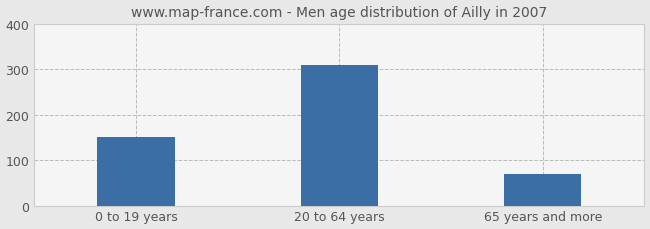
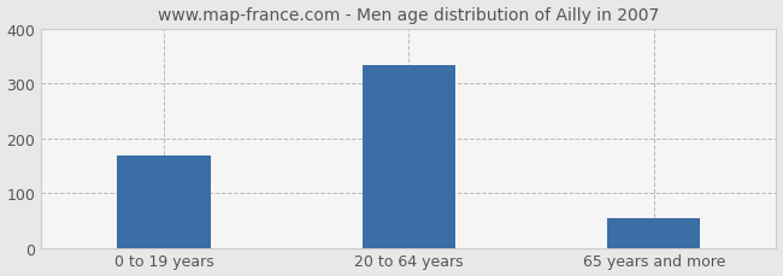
0 to 19 years: 150 -> 168
20 to 64 years: 310 -> 333
65 years and more: 70 -> 55
